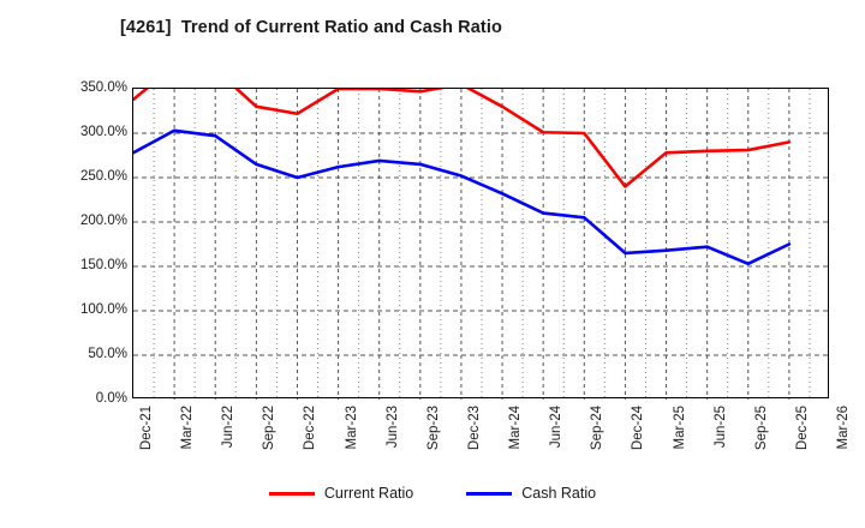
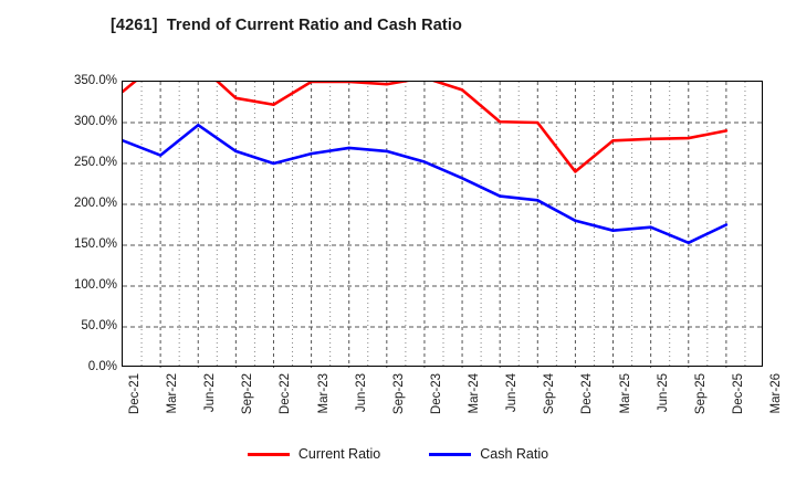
Cash Ratio/Mar-22: 300% -> 260%
Current Ratio/Mar-24: 330% -> 340%
Cash Ratio/Dec-24: 160% -> 180%
